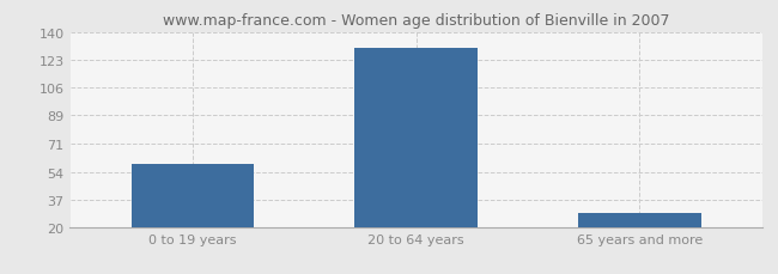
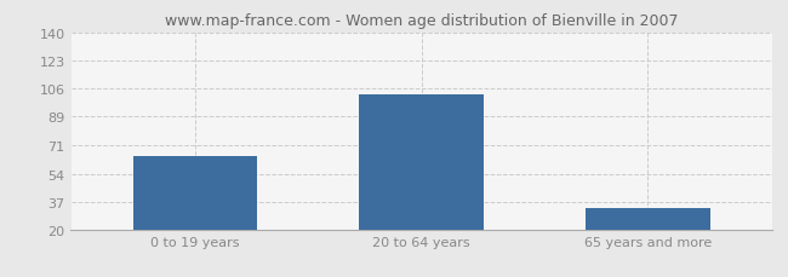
0 to 19 years: 59 -> 65
20 to 64 years: 130 -> 102
65 years and more: 29 -> 33
